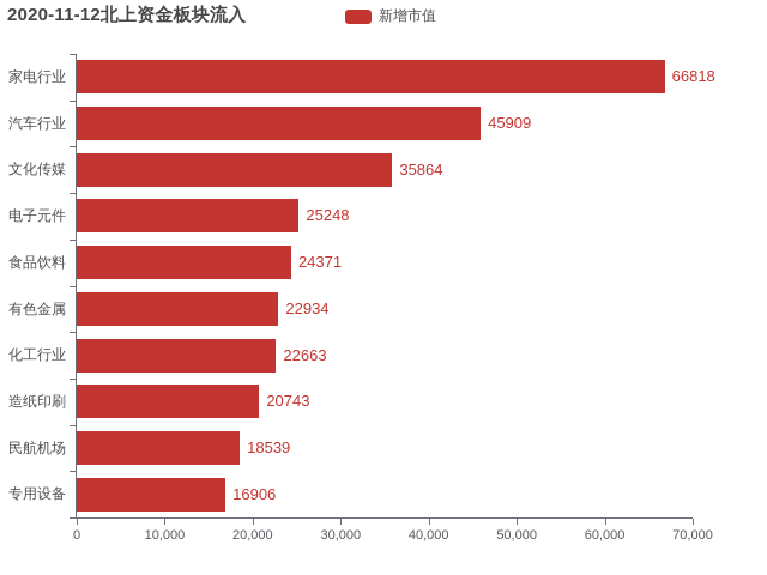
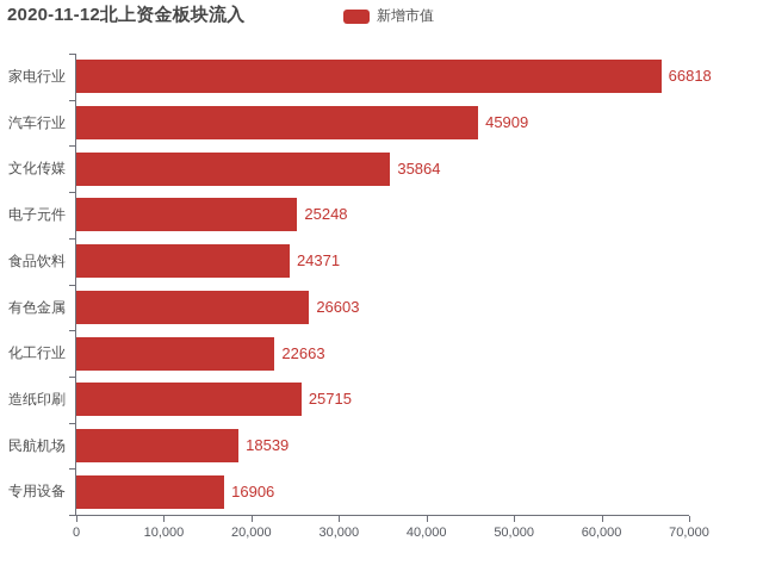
有色金属: 22934 -> 26603
造纸印刷: 20743 -> 25715
